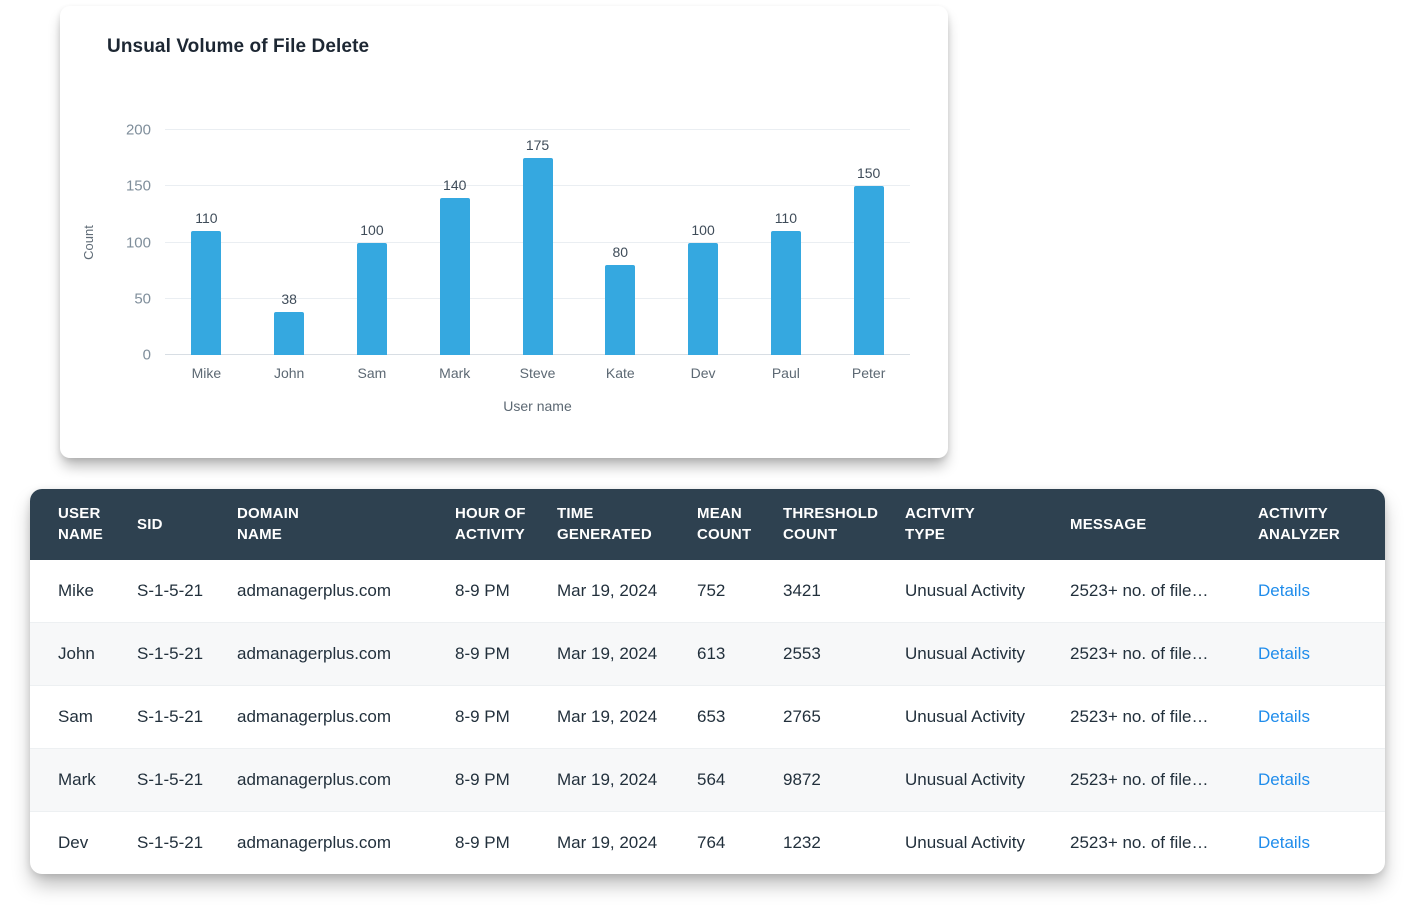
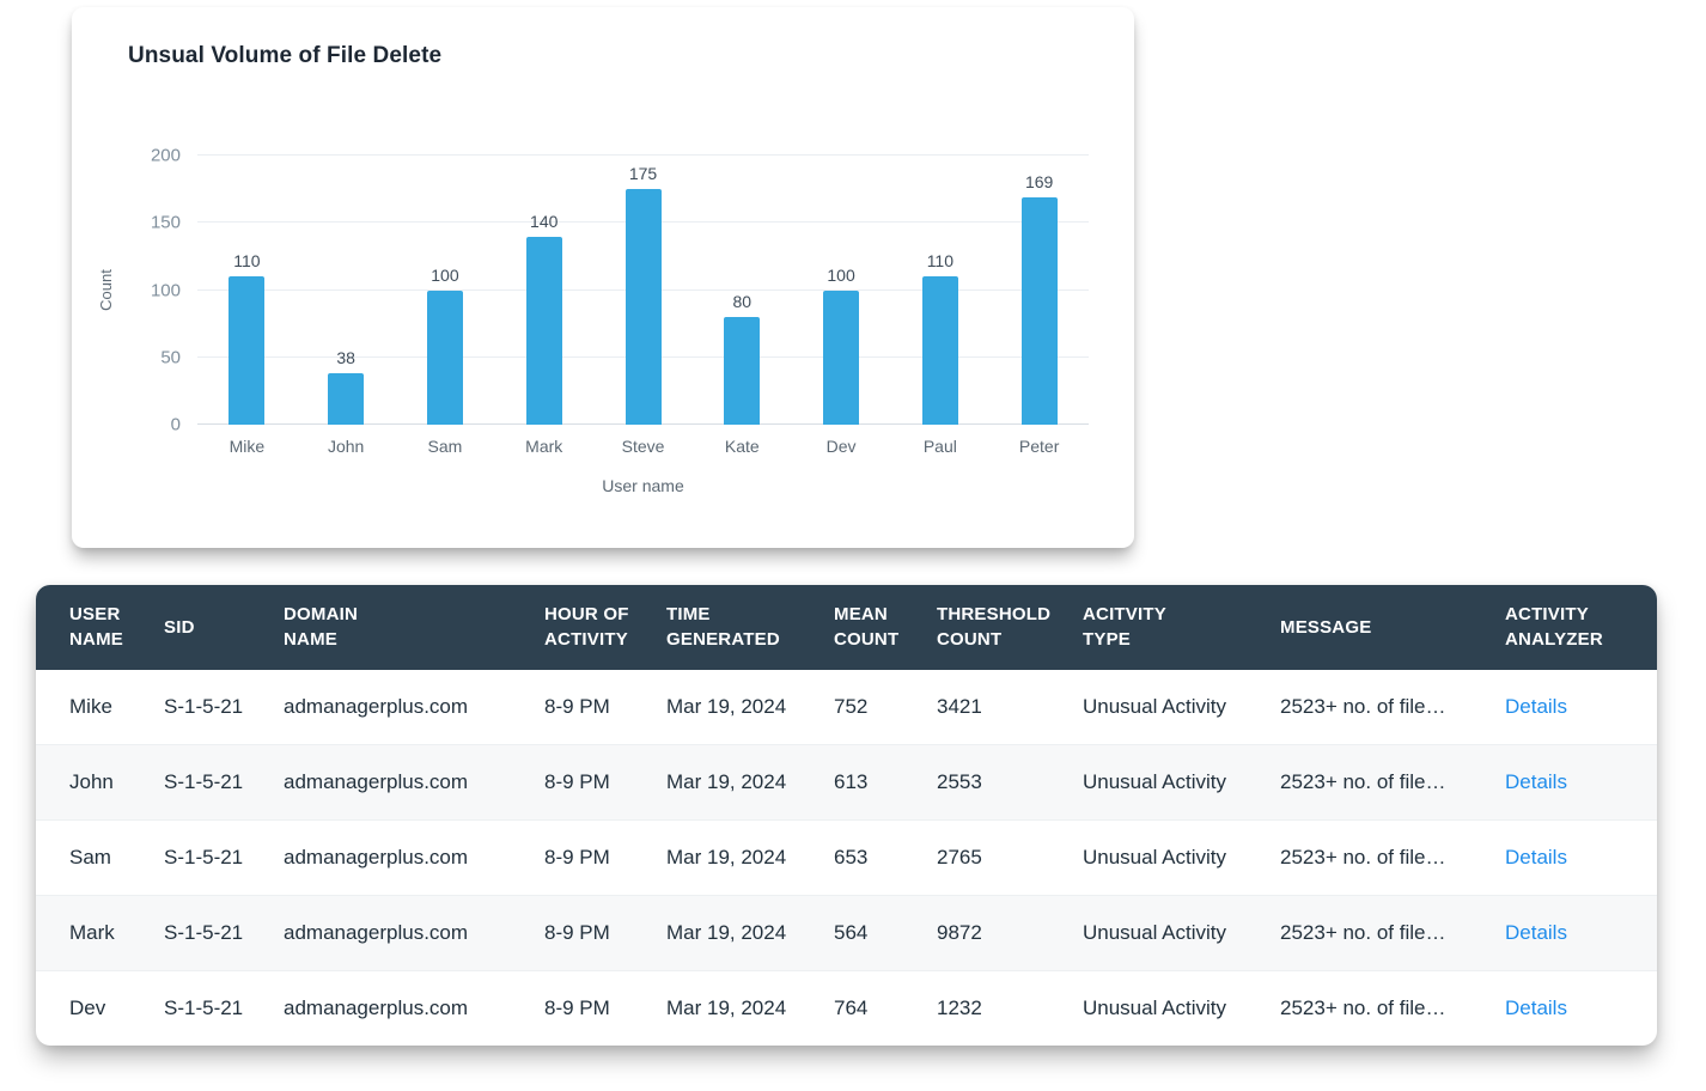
Peter: 150 -> 169
